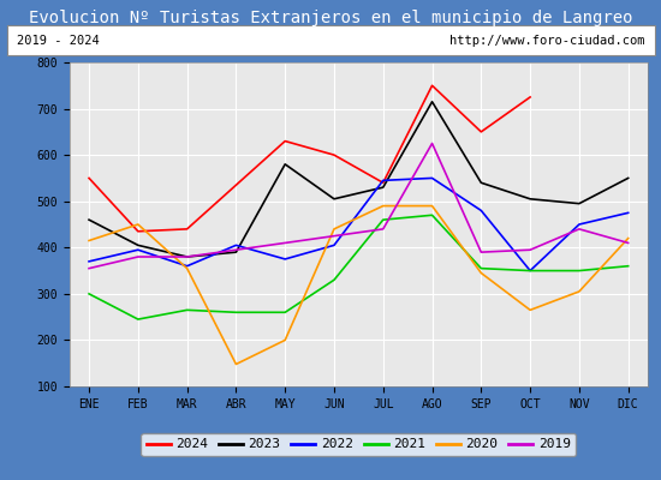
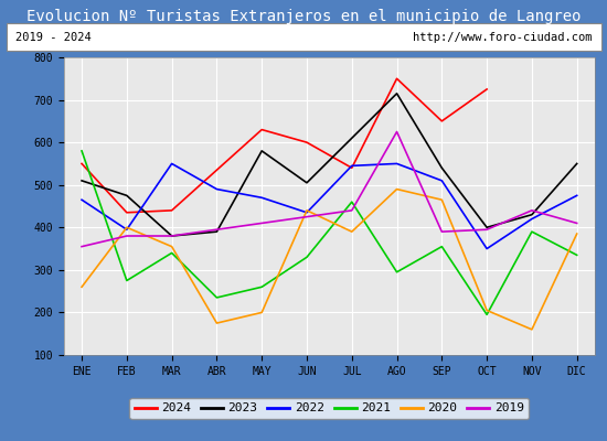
2023/ENE: 460 -> 510
2022/ENE: 370 -> 465
2021/ENE: 300 -> 580
2020/ENE: 415 -> 260
2023/FEB: 405 -> 475
2021/FEB: 245 -> 275
2020/FEB: 450 -> 400
2022/MAR: 360 -> 550
2021/MAR: 265 -> 340
2022/ABR: 405 -> 490
2021/ABR: 260 -> 235
2020/ABR: 148 -> 175
2022/MAY: 375 -> 470
2022/JUN: 405 -> 435
2023/JUL: 530 -> 610
2020/JUL: 490 -> 390
2021/AGO: 470 -> 295
2022/SEP: 480 -> 510
2020/SEP: 345 -> 465
2023/OCT: 505 -> 400
2021/OCT: 350 -> 195
2020/OCT: 265 -> 205
2023/NOV: 495 -> 430
2022/NOV: 450 -> 420
2021/NOV: 350 -> 390
2020/NOV: 305 -> 160
2021/DIC: 360 -> 335
2020/DIC: 420 -> 385
